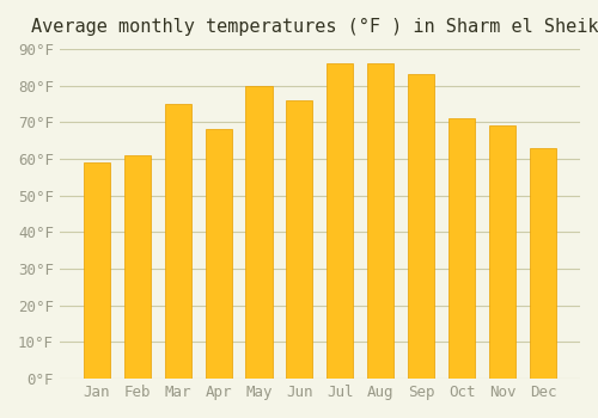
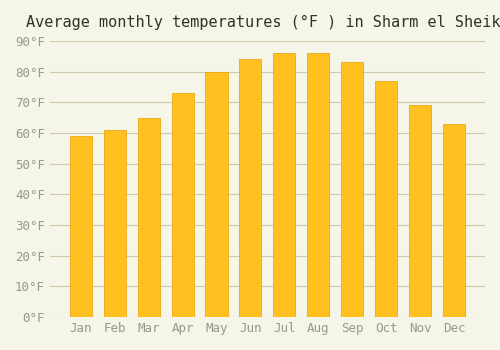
Mar: 75°F -> 65°F
Apr: 68°F -> 73°F
Jun: 76°F -> 84°F
Oct: 71°F -> 77°F
